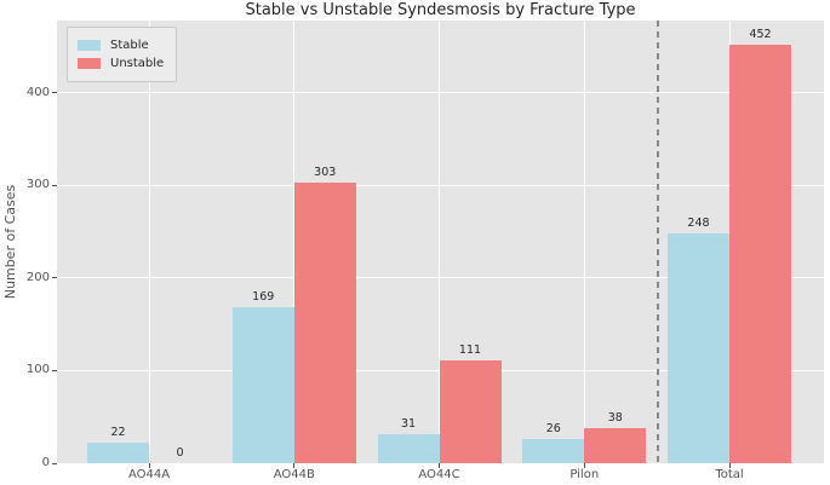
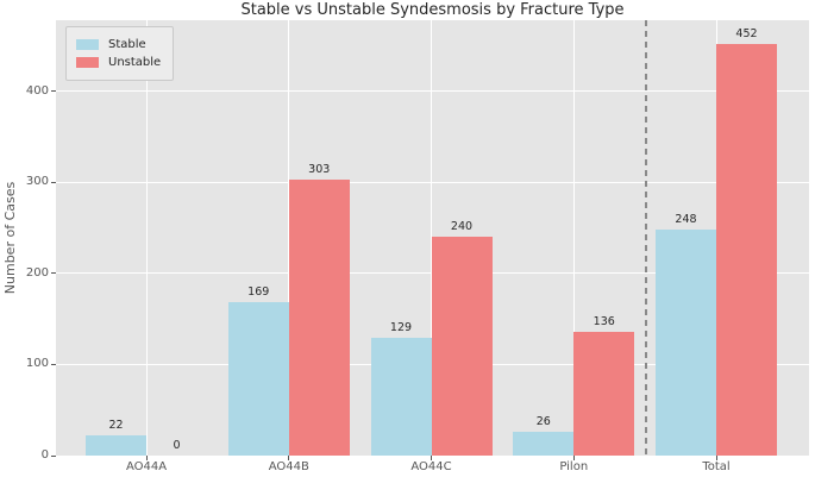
Stable/AO44C: 31 -> 129
Unstable/AO44C: 111 -> 240
Unstable/Pilon: 38 -> 136
